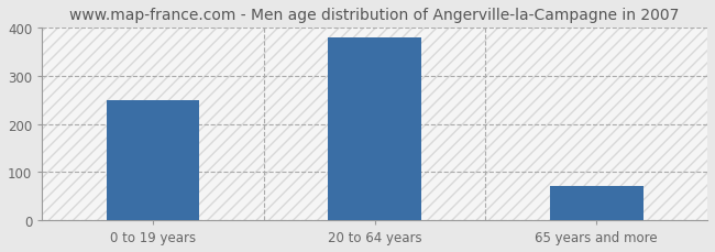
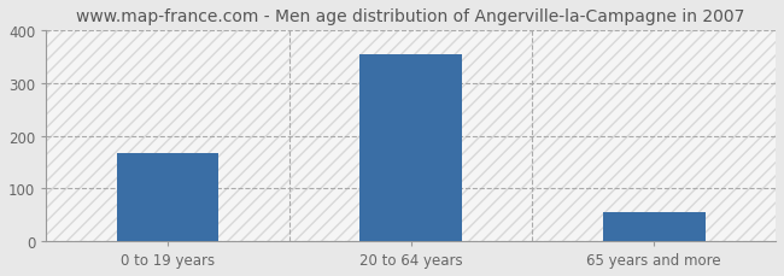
0 to 19 years: 250 -> 168
20 to 64 years: 380 -> 355
65 years and more: 70 -> 54
